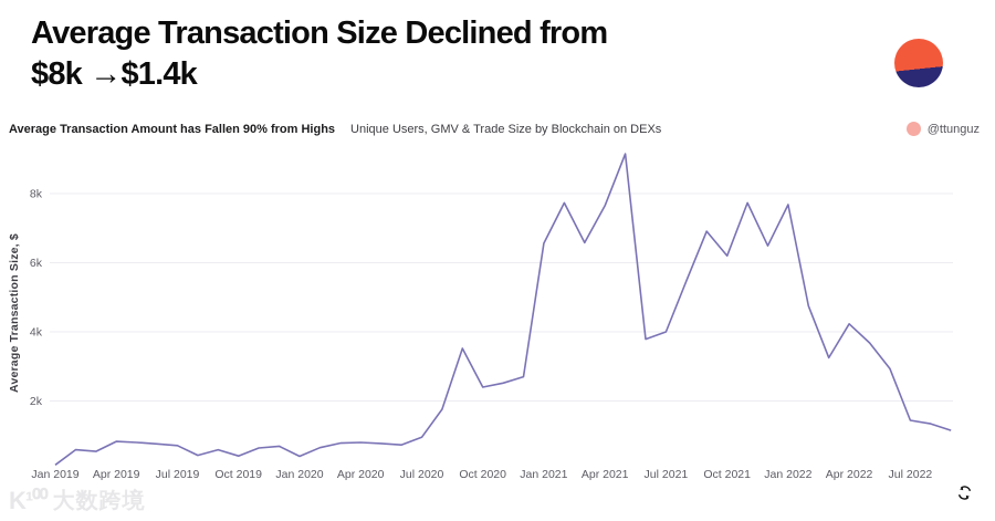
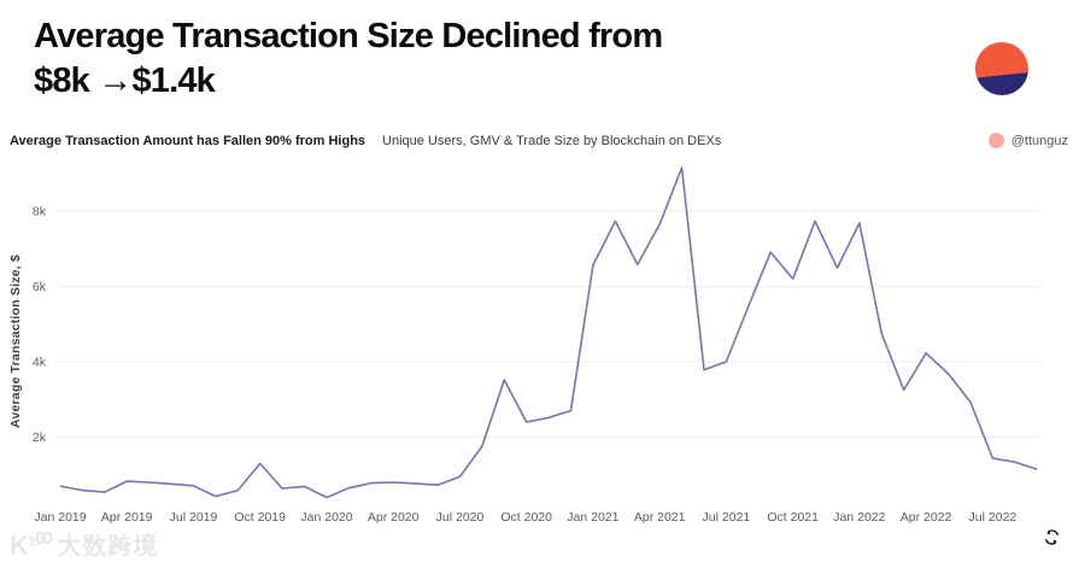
Jan 2019: 0.2k -> 0.7k
Oct 2019: 0.4k -> 1.3k
